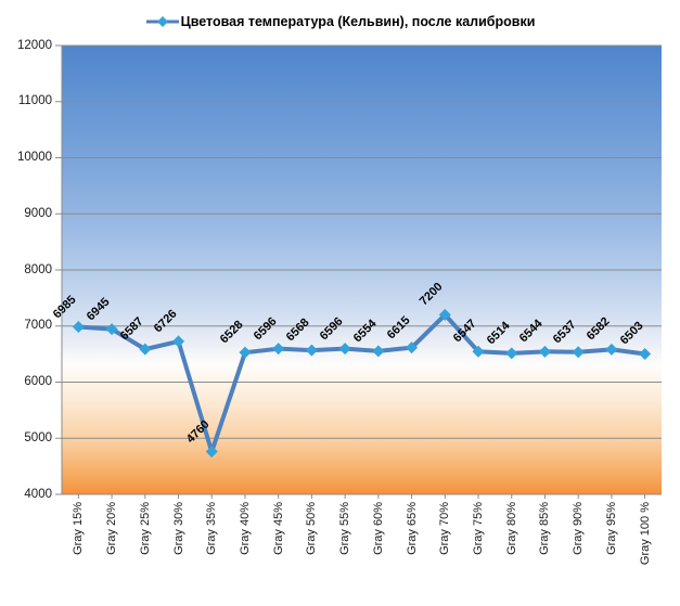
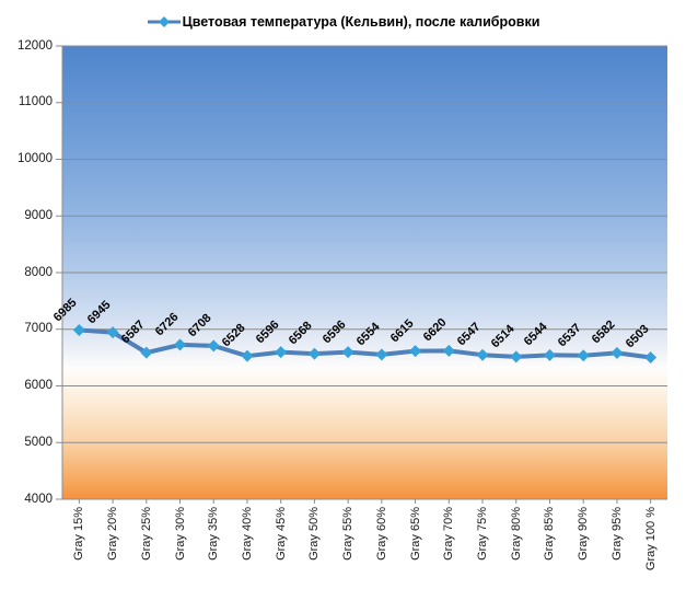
Gray 35%: 4760 -> 6708
Gray 70%: 7200 -> 6620
